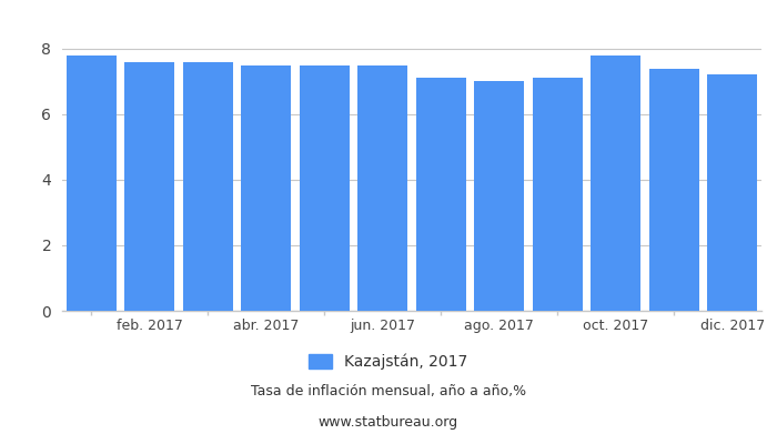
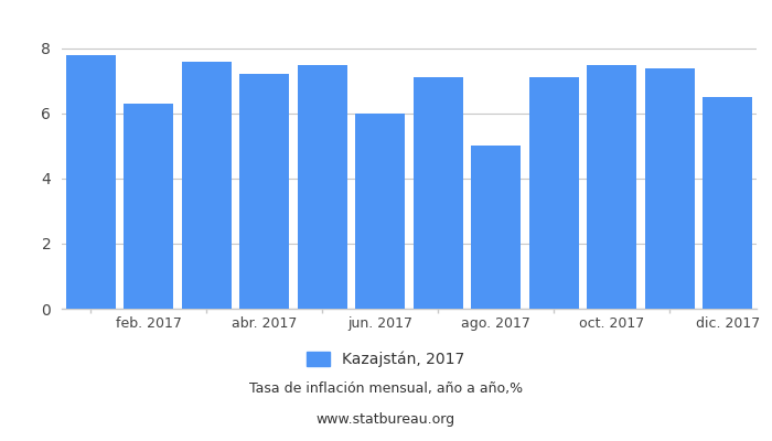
feb. 2017: 7.6 -> 6.3
abr. 2017: 7.5 -> 7.2
jun. 2017: 7.5 -> 6.0
ago. 2017: 7.0 -> 5.0
oct. 2017: 7.8 -> 7.5
dic. 2017: 7.2 -> 6.5
